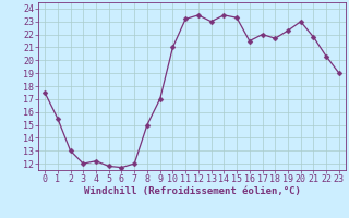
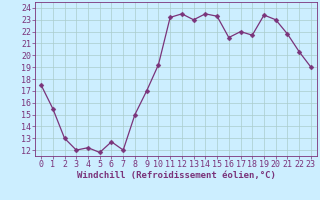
6: 11.7 -> 12.7
10: 21.0 -> 19.2
19: 22.3 -> 23.4
